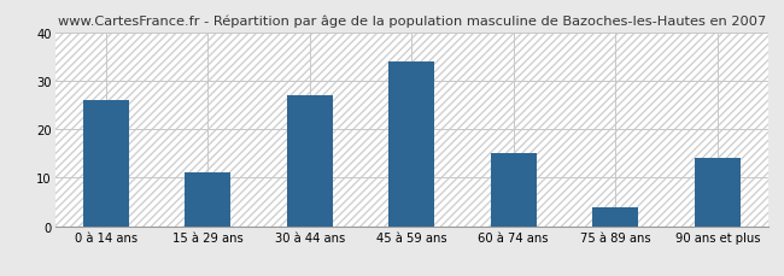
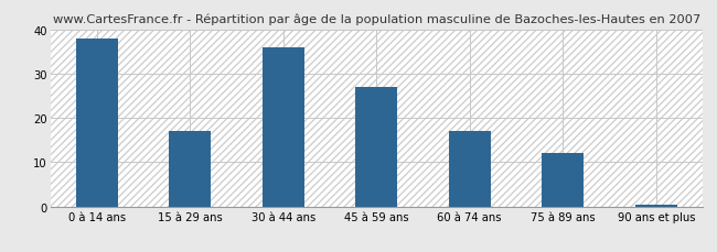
0 à 14 ans: 26.0 -> 38.0
15 à 29 ans: 11.0 -> 17.0
30 à 44 ans: 27.0 -> 36.0
45 à 59 ans: 34.0 -> 27.0
60 à 74 ans: 15.0 -> 17.0
75 à 89 ans: 4.0 -> 12.0
90 ans et plus: 14.0 -> 0.5
